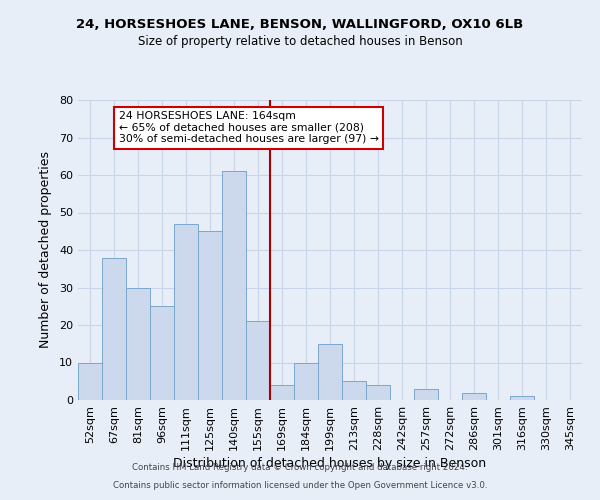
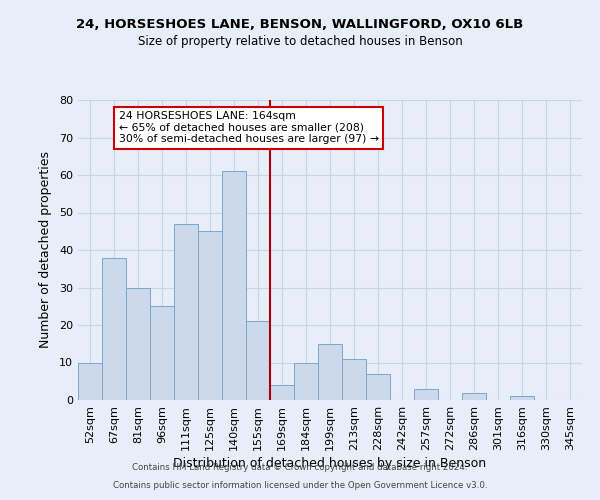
213sqm: 5 -> 11
228sqm: 4 -> 7
